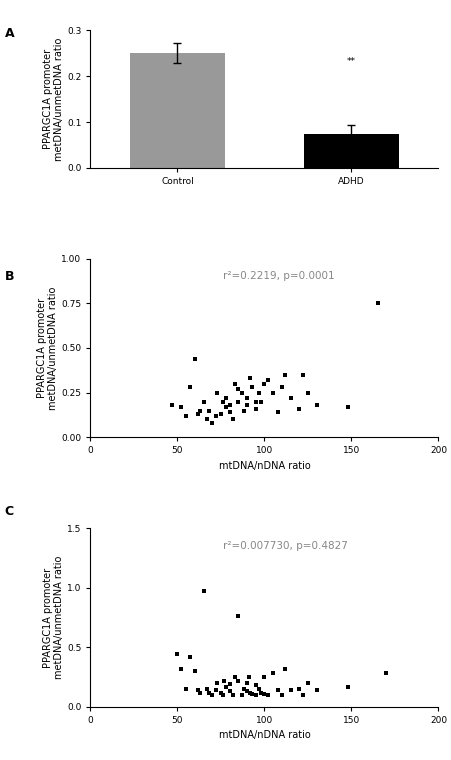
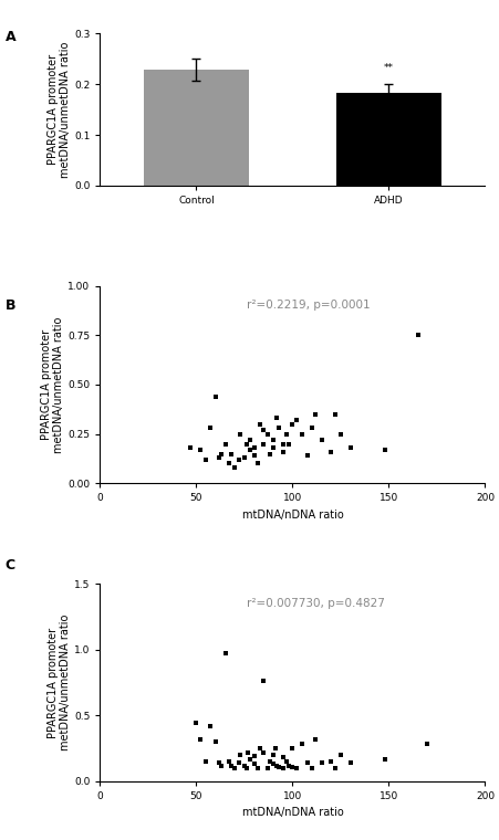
Control: 0.250 -> 0.228
ADHD: 0.075 -> 0.183
